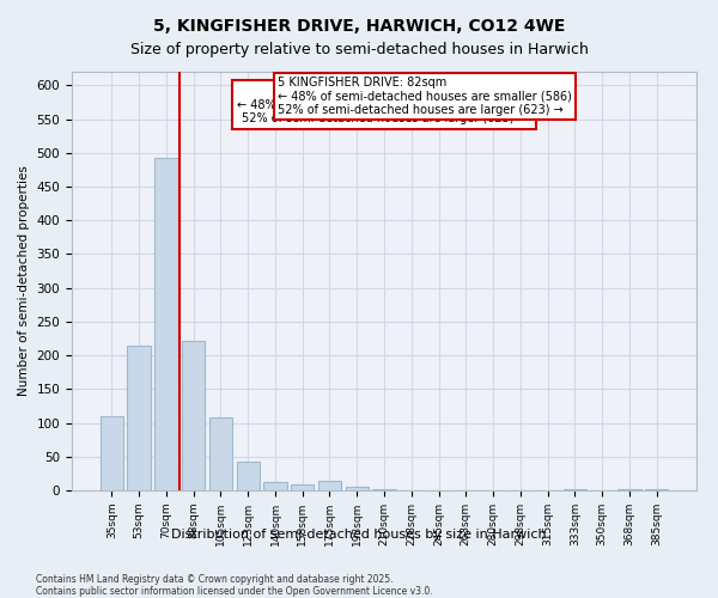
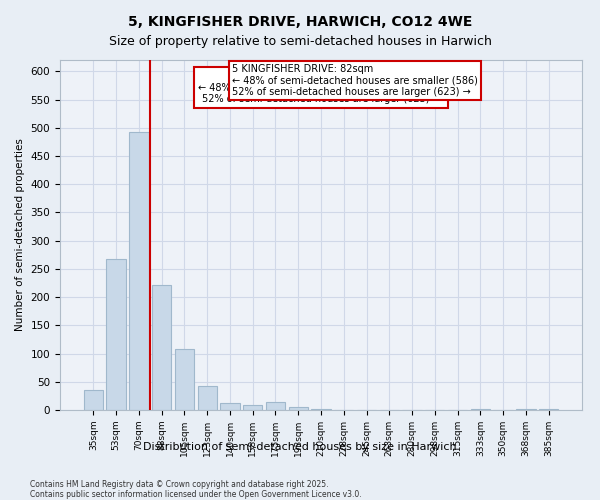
35sqm: 110 -> 35
53sqm: 214 -> 268
